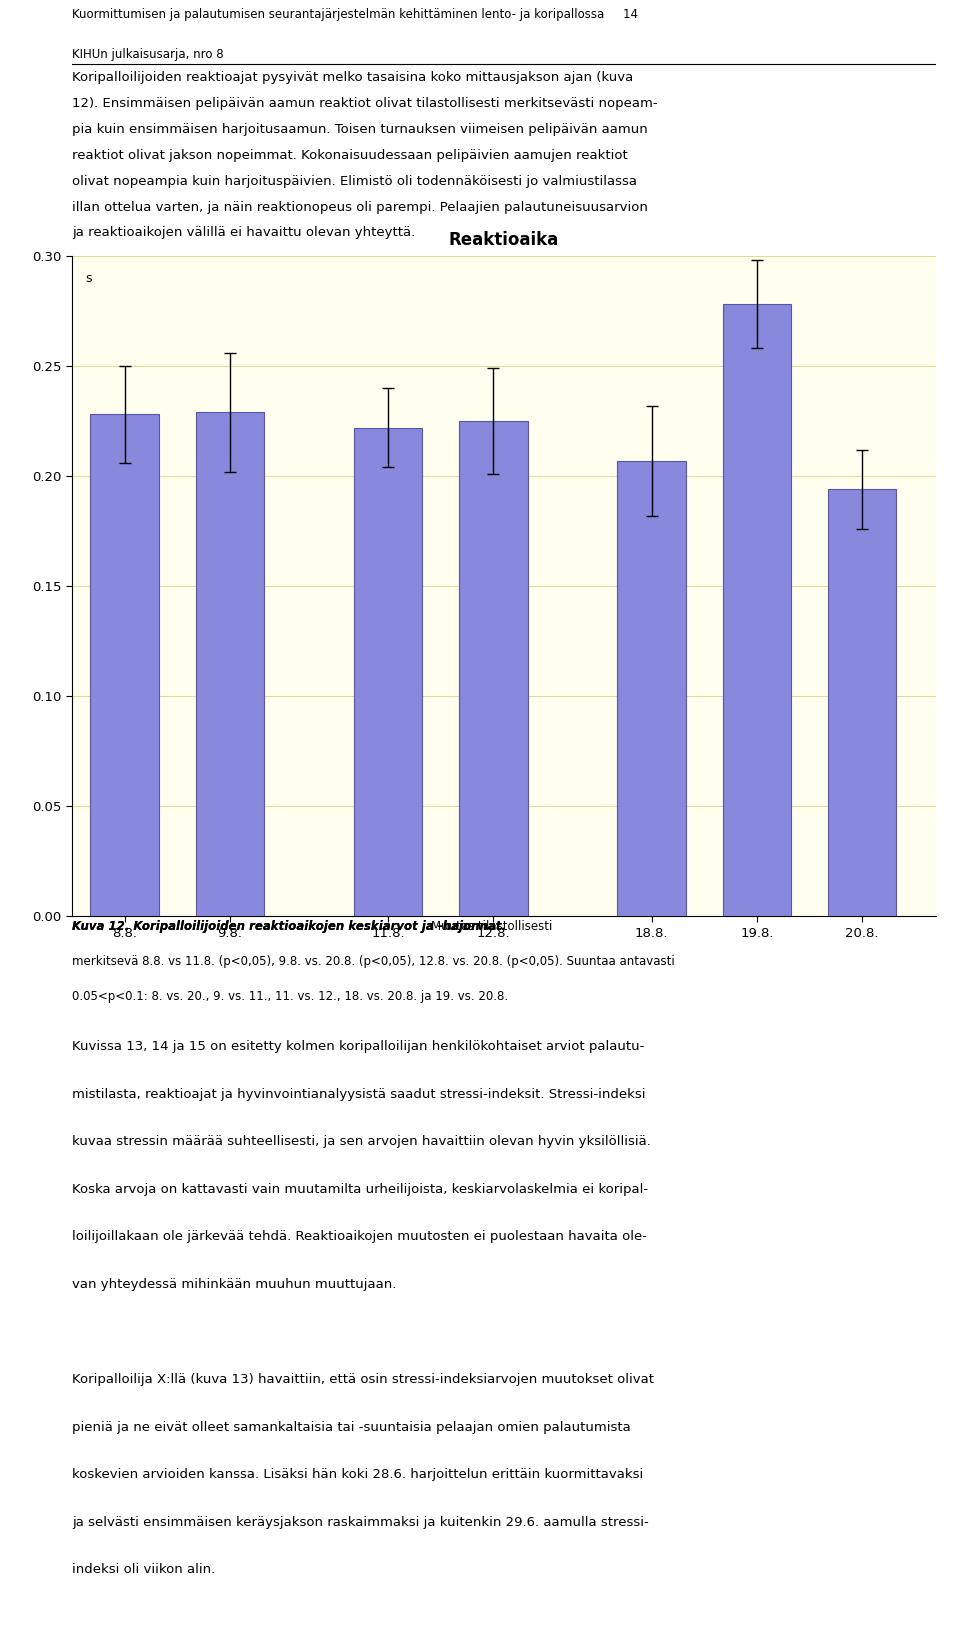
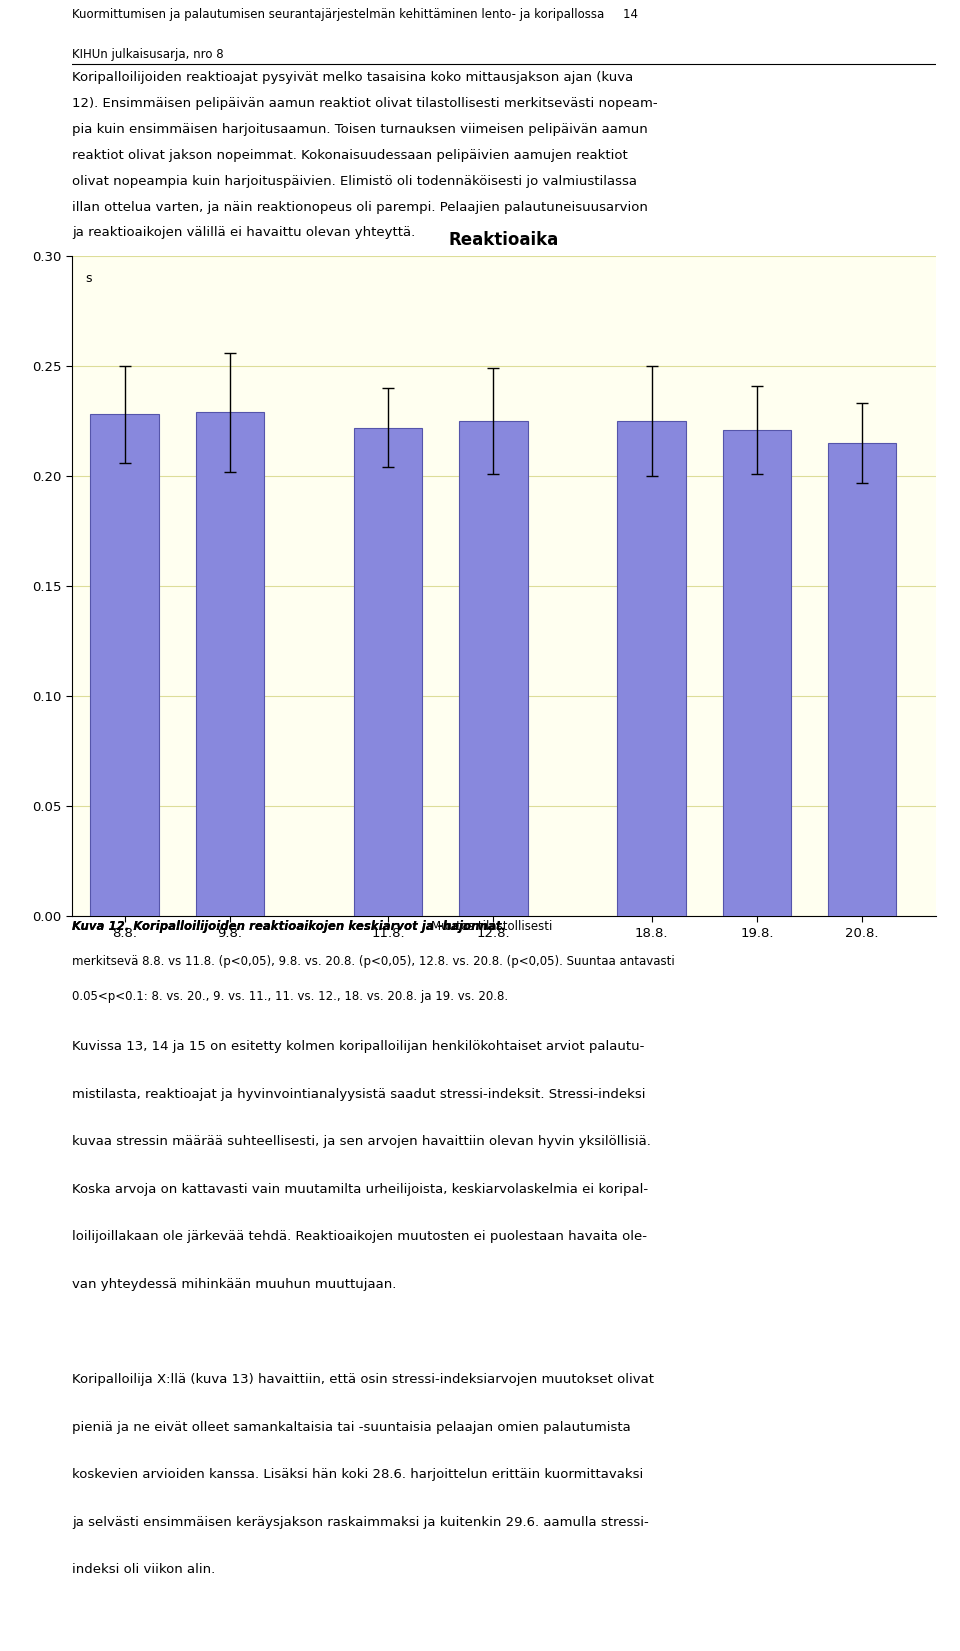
18.8.: 0.207 -> 0.225
19.8.: 0.278 -> 0.221
20.8.: 0.194 -> 0.215
